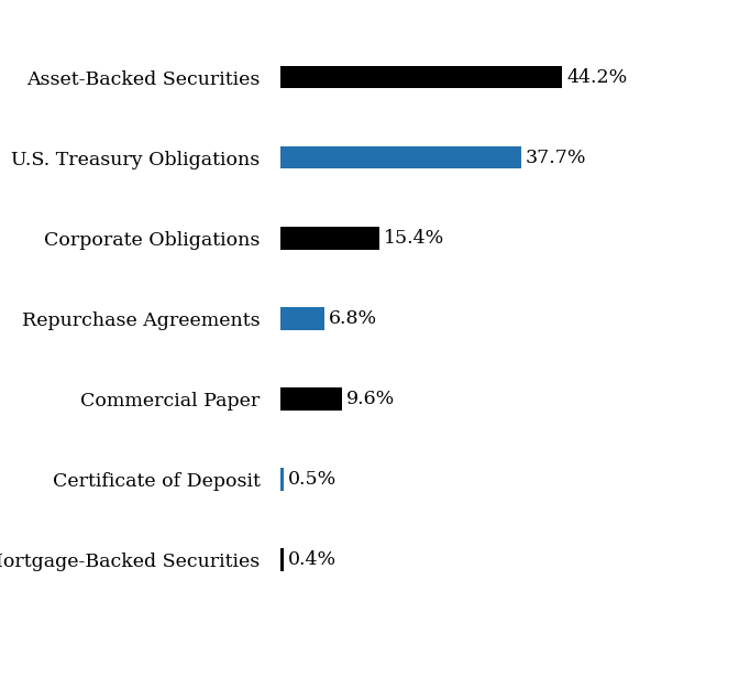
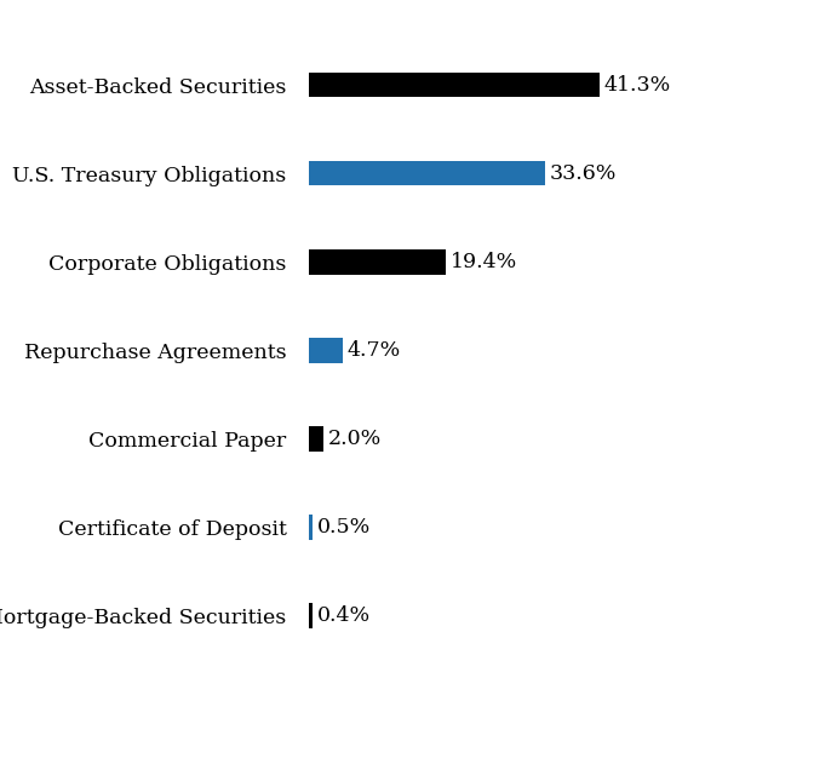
Asset-Backed Securities: 44.2% -> 41.3%
U.S. Treasury Obligations: 37.7% -> 33.6%
Corporate Obligations: 15.4% -> 19.4%
Repurchase Agreements: 6.8% -> 4.7%
Commercial Paper: 9.6% -> 2.0%
